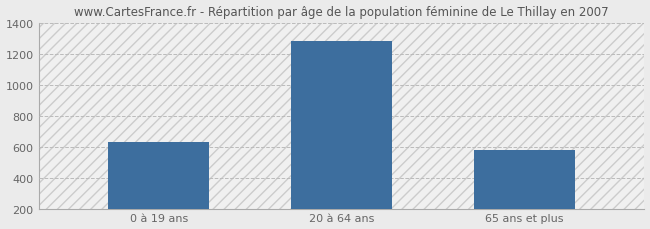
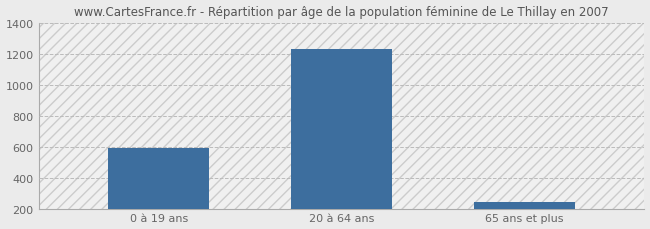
0 à 19 ans: 630 -> 590
20 à 64 ans: 1280 -> 1230
65 ans et plus: 580 -> 240
